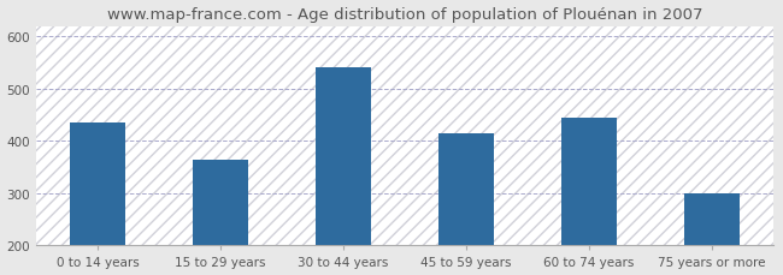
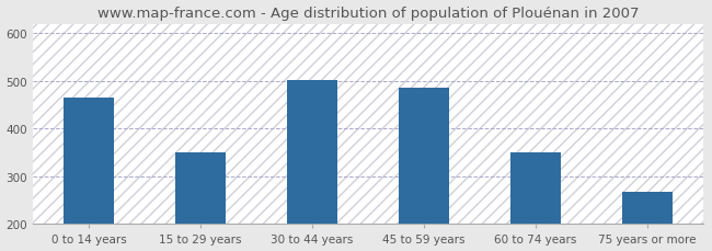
0 to 14 years: 435 -> 465
15 to 29 years: 365 -> 350
30 to 44 years: 540 -> 502
45 to 59 years: 415 -> 485
60 to 74 years: 445 -> 350
75 years or more: 300 -> 268
